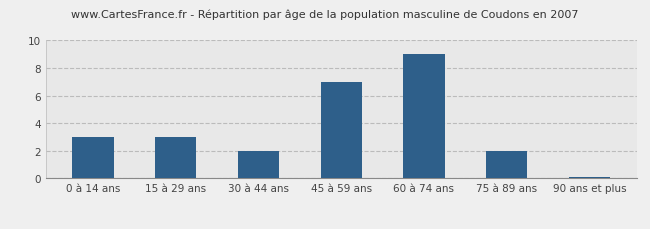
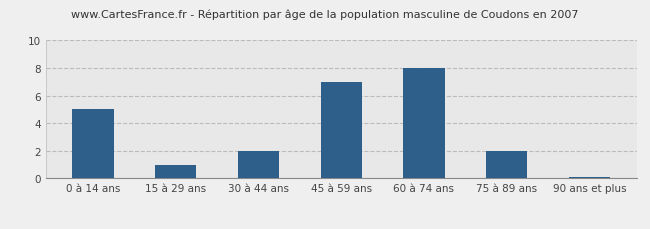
0 à 14 ans: 3.0 -> 5.0
15 à 29 ans: 3.0 -> 1.0
60 à 74 ans: 9.0 -> 8.0
